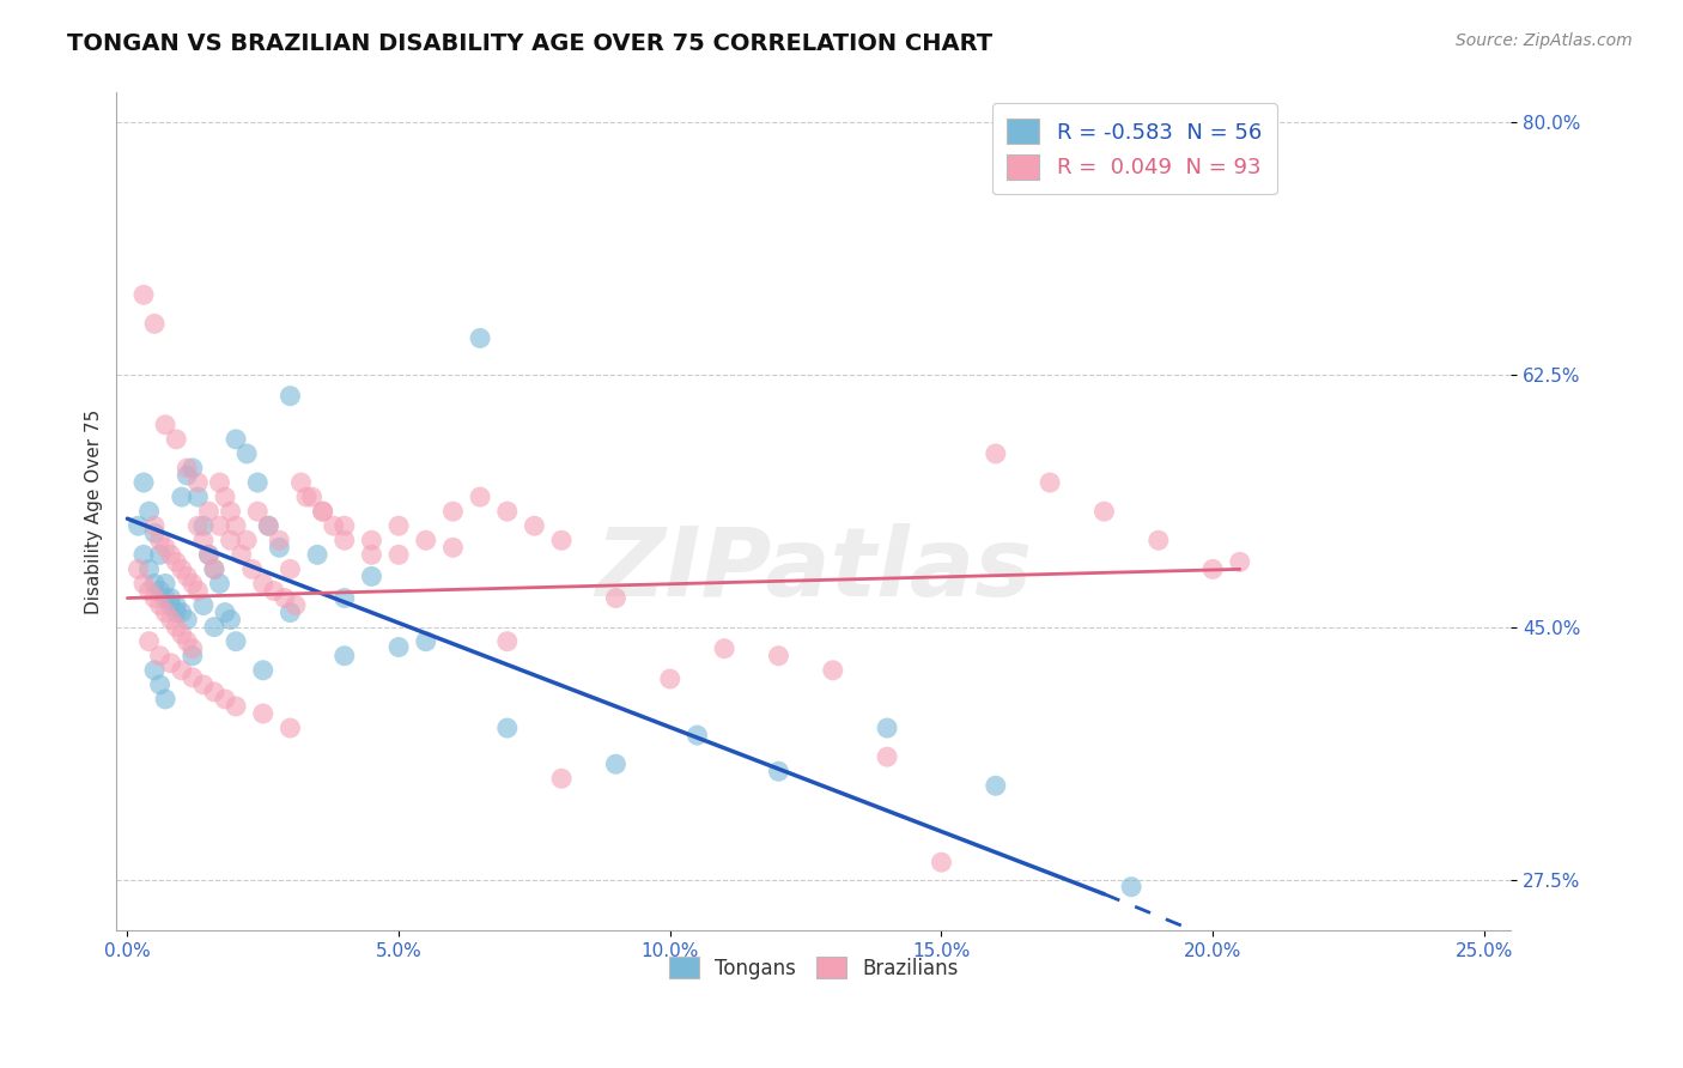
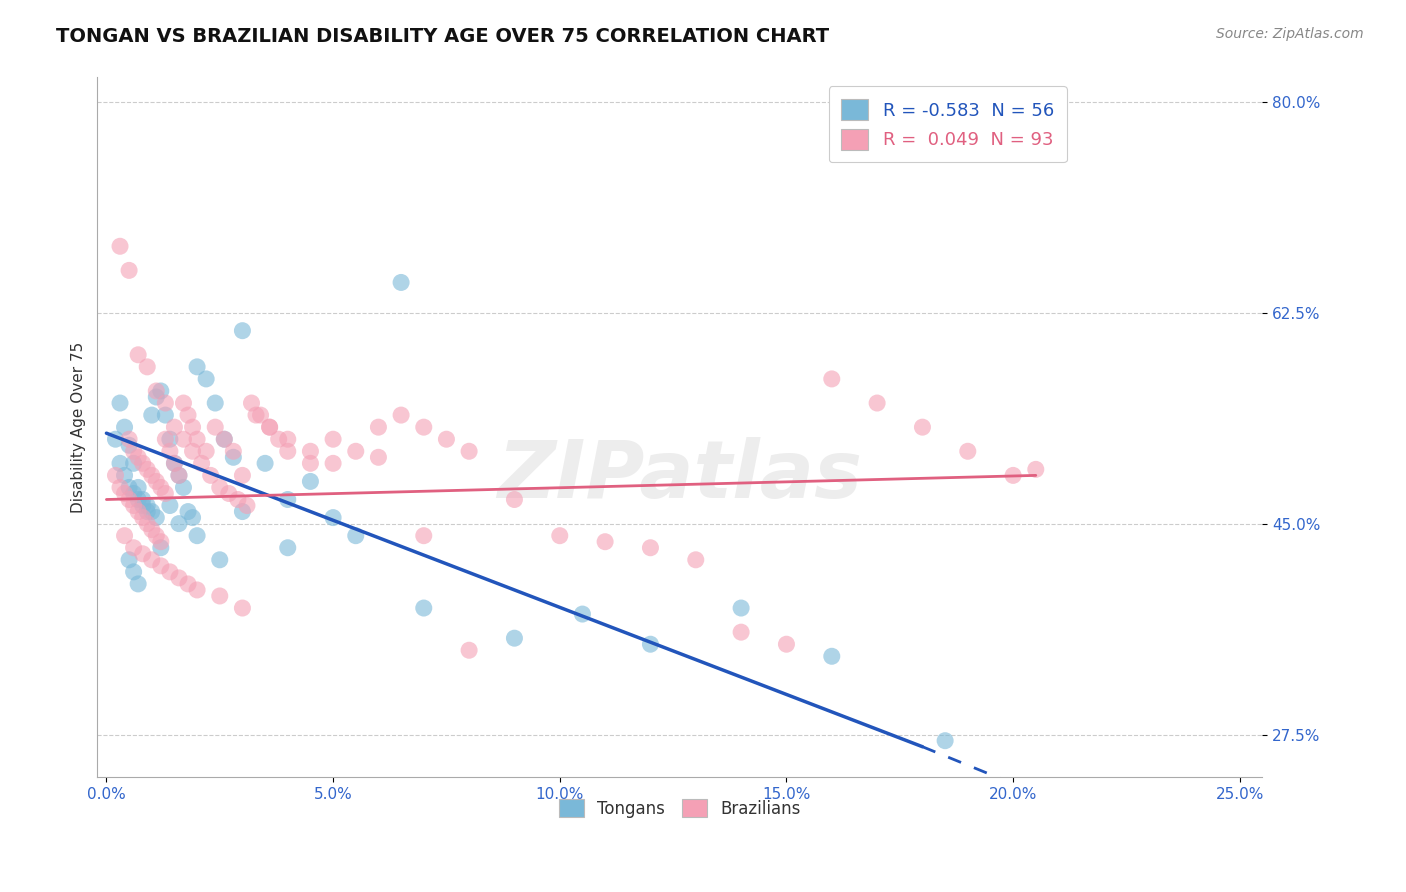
Tongans/5.0%: 43.6% -> 45.5%
Brazilians/10.0%: 41.4% -> 44.0%
Brazilians/15.0%: 28.7% -> 35.0%
